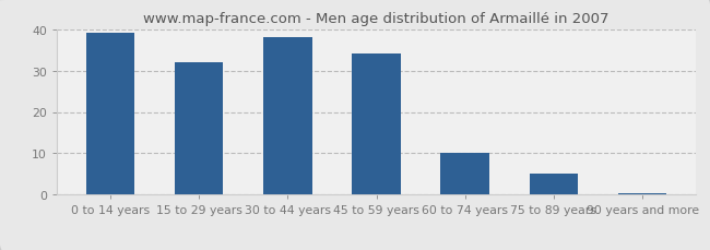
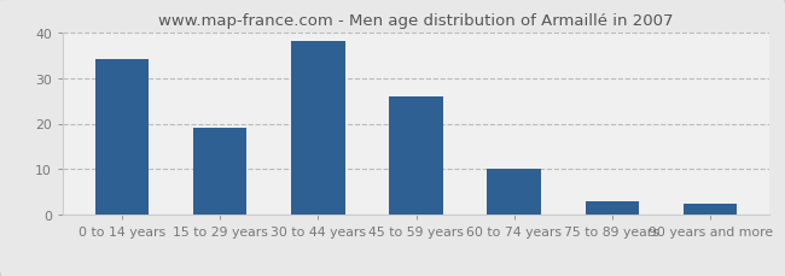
0 to 14 years: 39.0 -> 34.0
15 to 29 years: 32.0 -> 19.0
45 to 59 years: 34.0 -> 26.0
75 to 89 years: 5.0 -> 3.0
90 years and more: 0.5 -> 2.5
